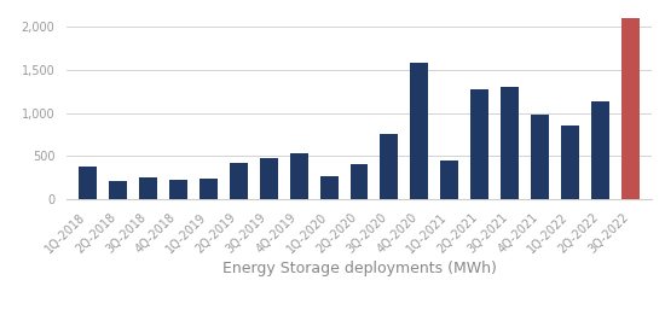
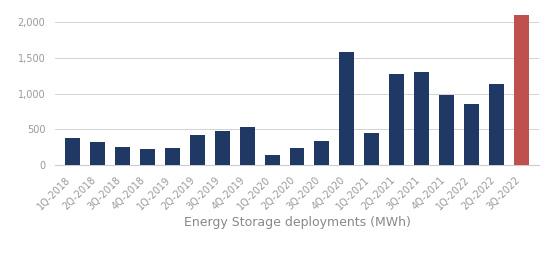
2Q-2018: 210 -> 320
1Q-2020: 260 -> 140
2Q-2020: 410 -> 240
3Q-2020: 750 -> 340
